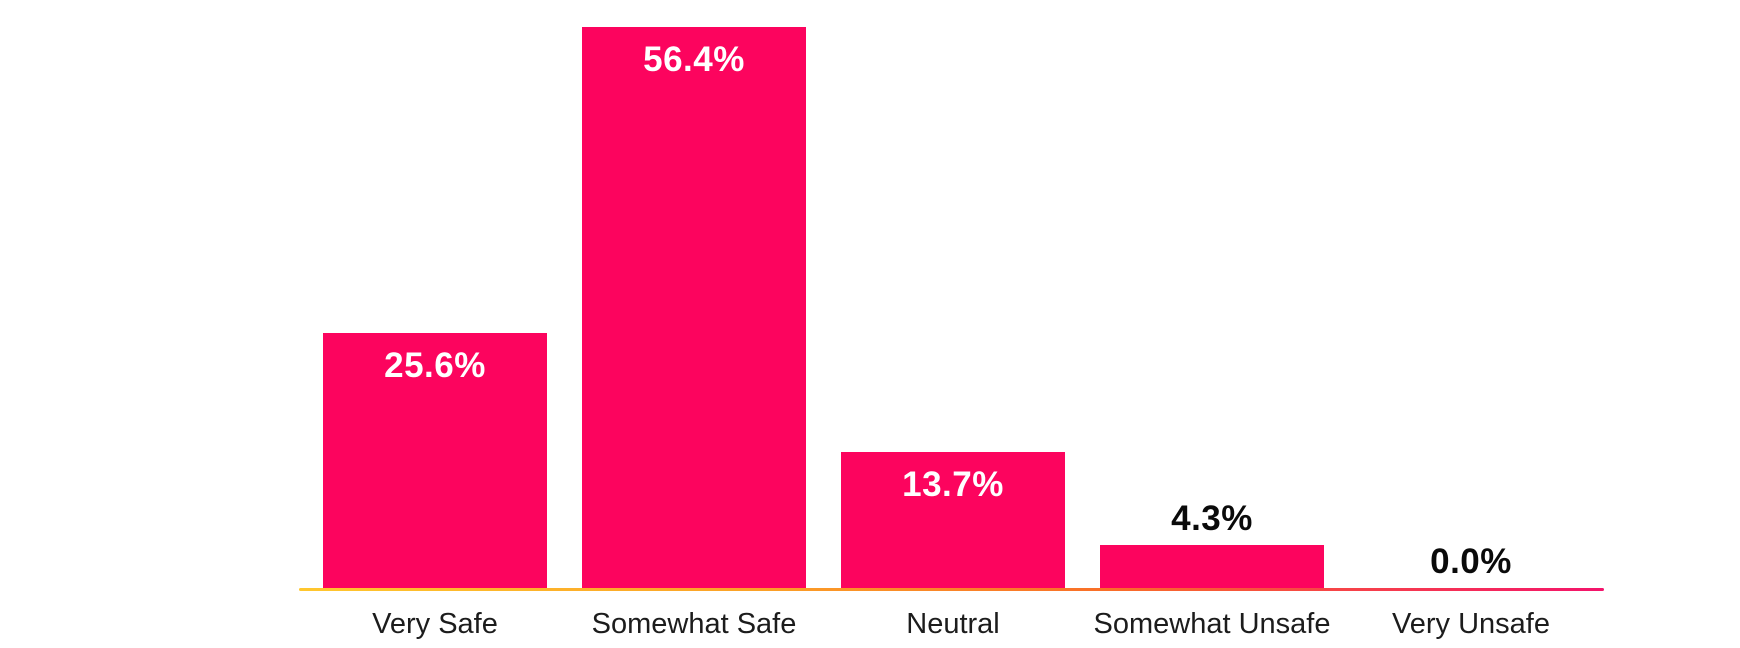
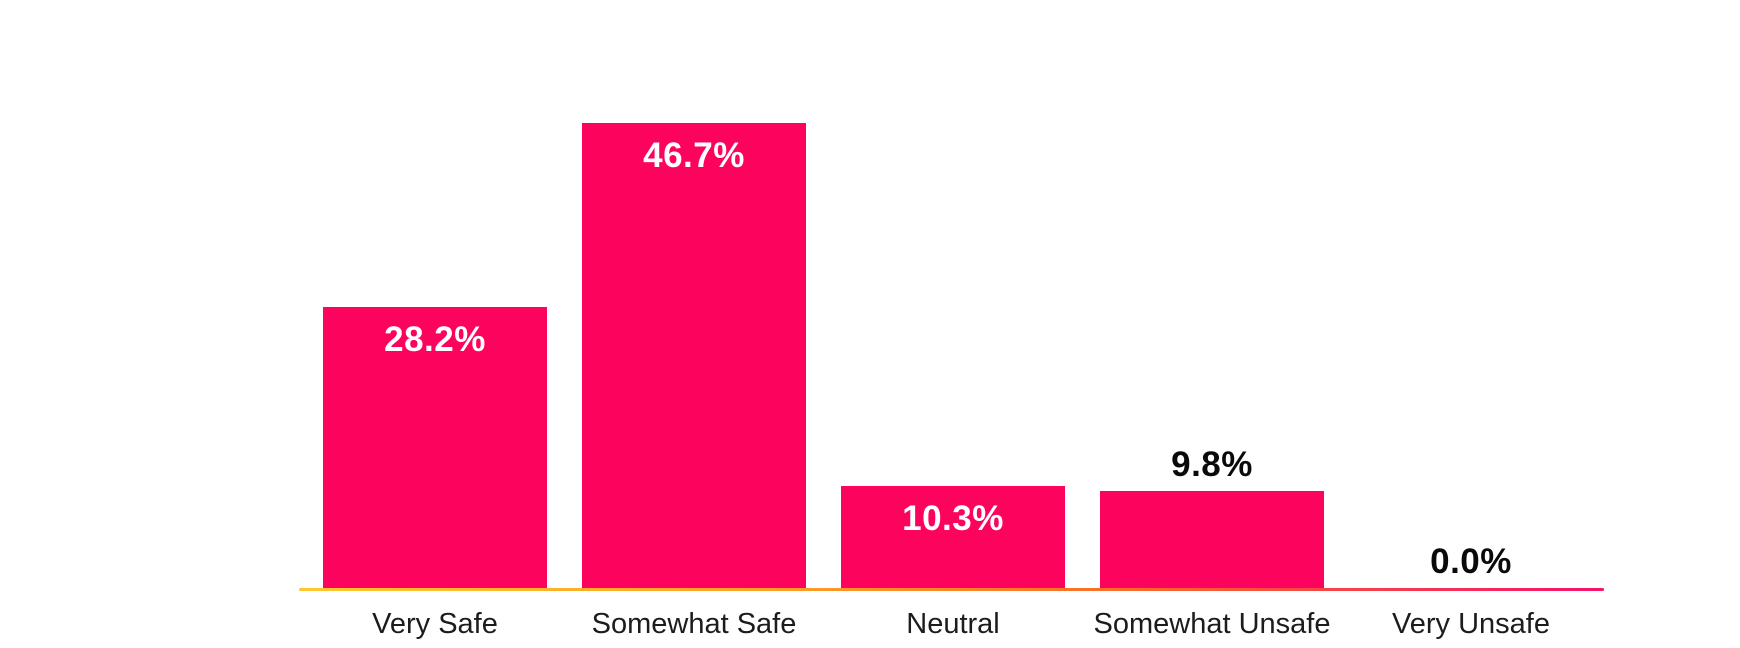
Very Safe: 25.6% -> 28.2%
Somewhat Safe: 56.4% -> 46.7%
Neutral: 13.7% -> 10.3%
Somewhat Unsafe: 4.3% -> 9.8%
